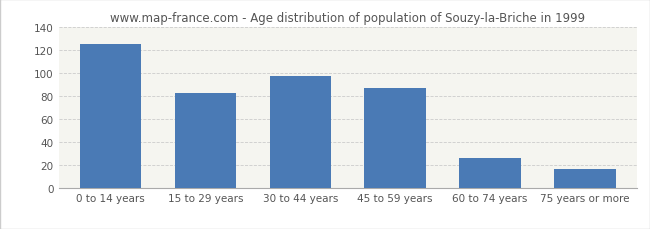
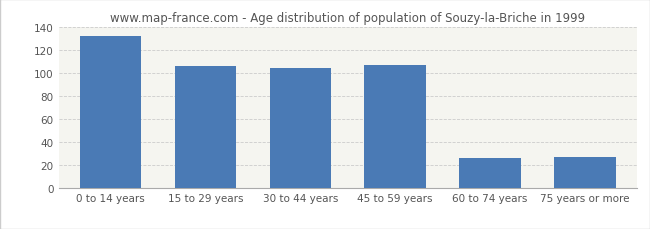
0 to 14 years: 125 -> 132
15 to 29 years: 82 -> 106
30 to 44 years: 97 -> 104
45 to 59 years: 87 -> 107
75 years or more: 16 -> 27
